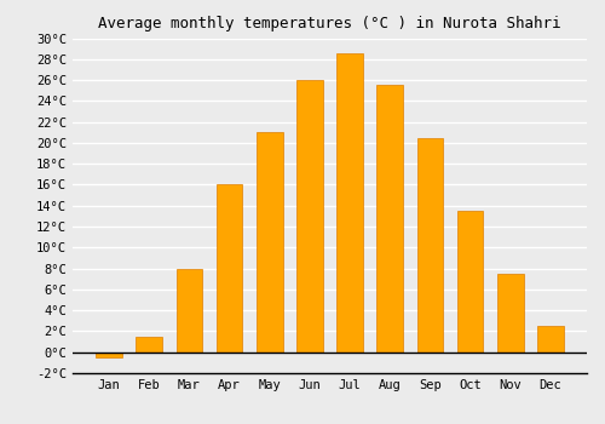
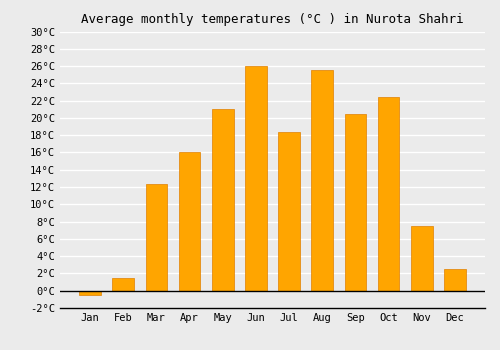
Mar: 8.0°C -> 12.4°C
Jul: 28.5°C -> 18.4°C
Oct: 13.5°C -> 22.4°C
